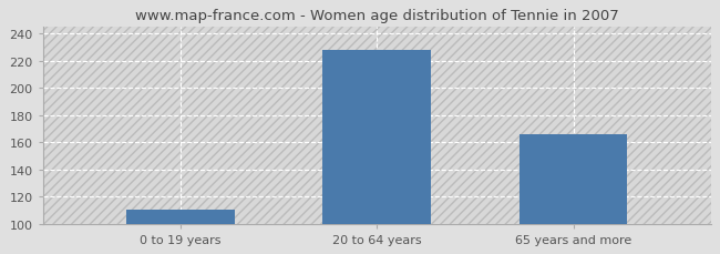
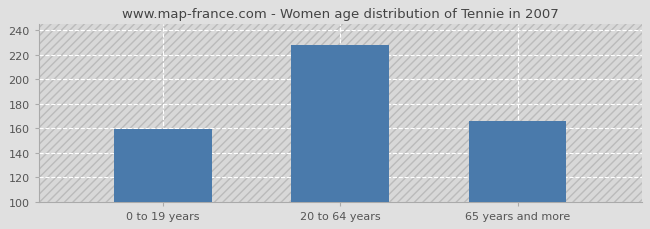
0 to 19 years: 110 -> 159
